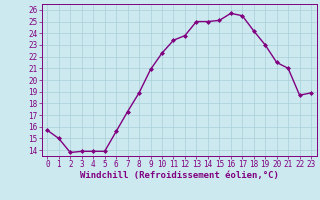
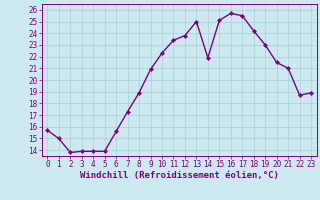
14: 25.0 -> 21.9
